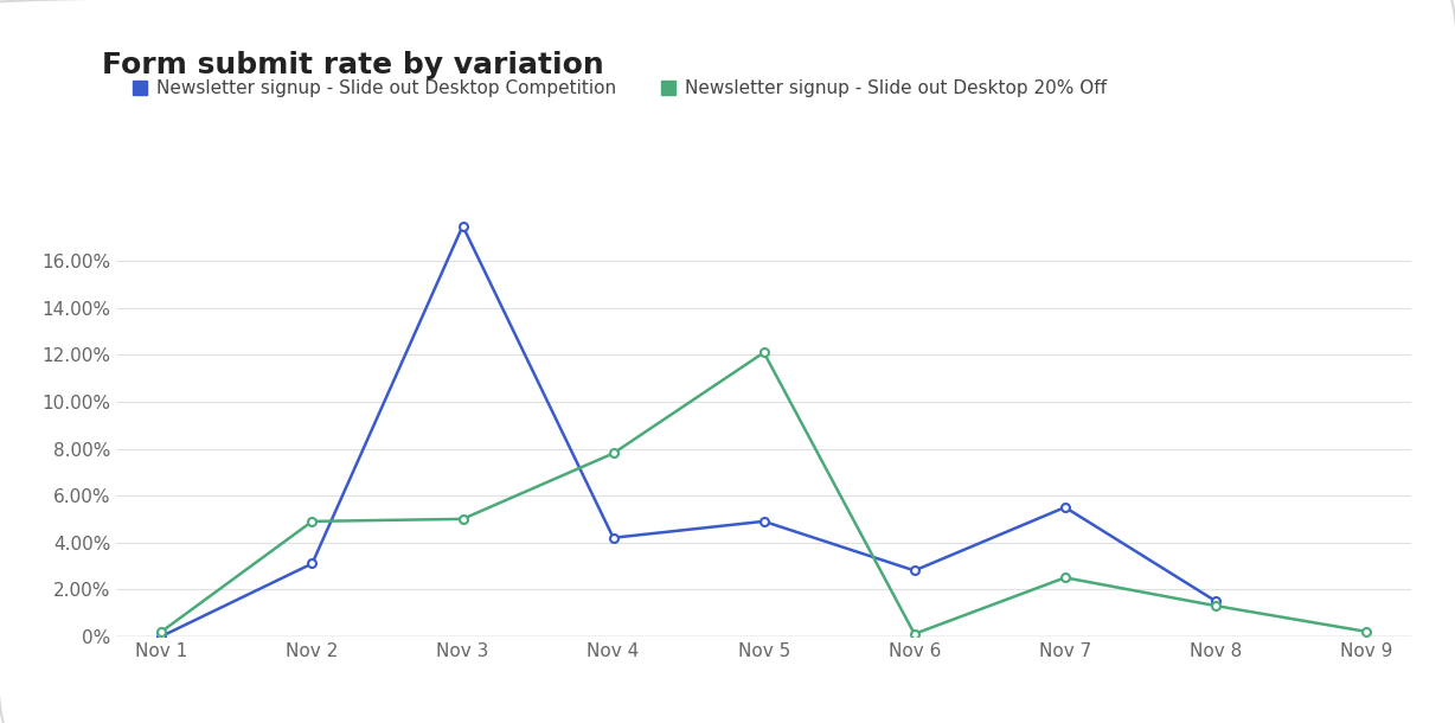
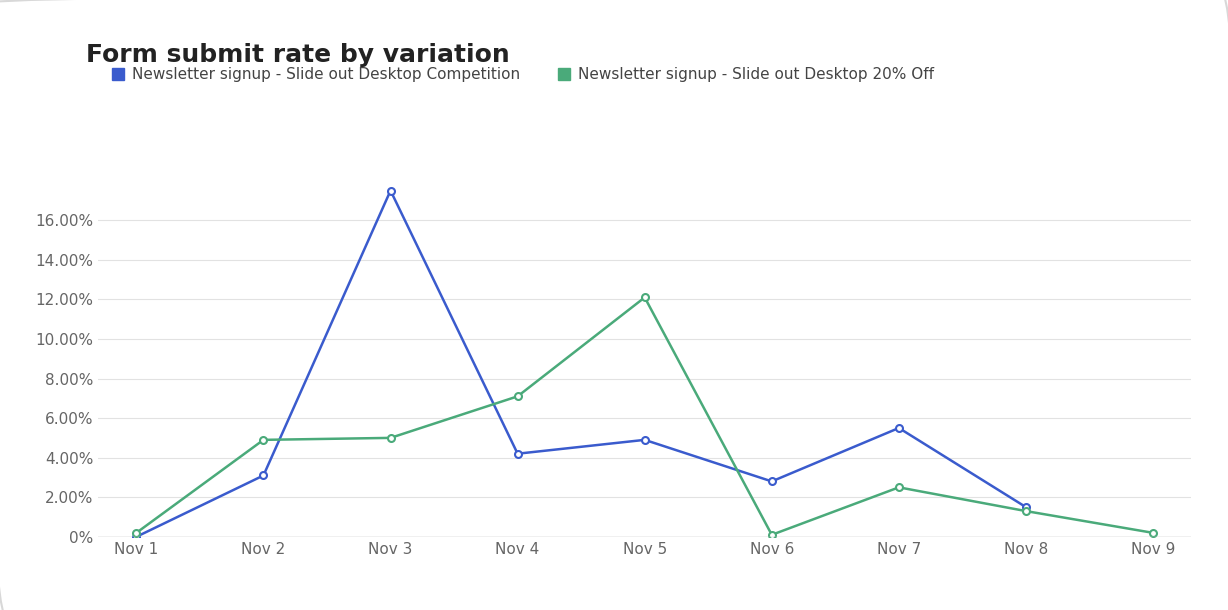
Newsletter signup - Slide out Desktop 20% Off/Nov 4: 7.8% -> 7.1%
